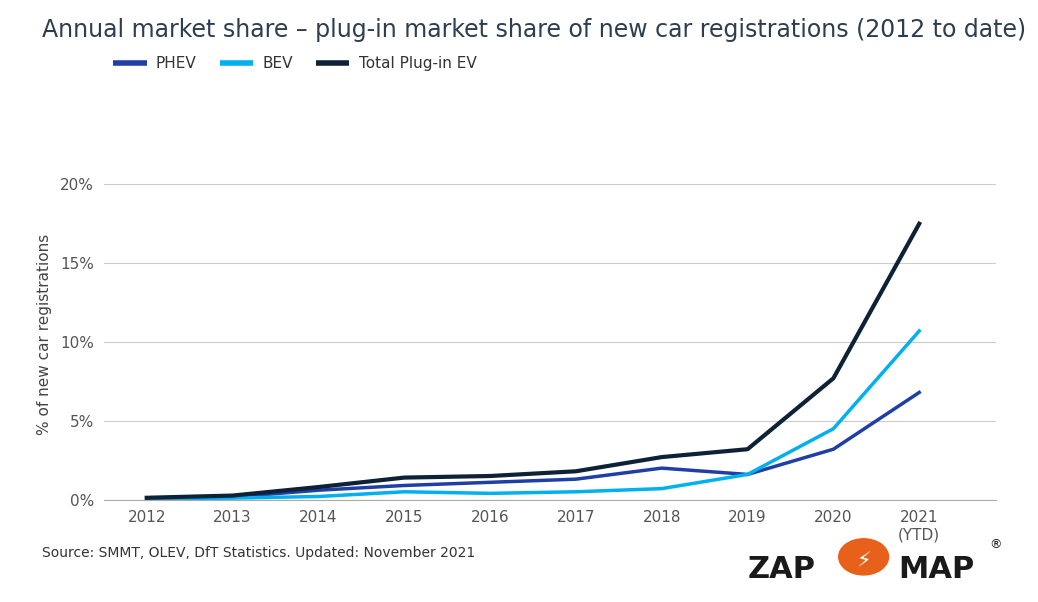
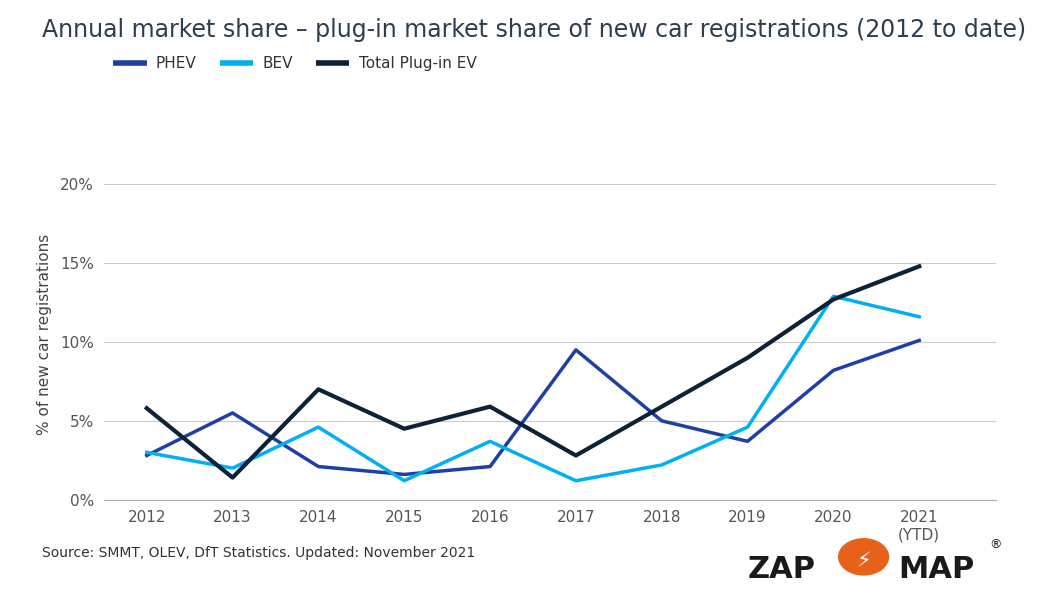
PHEV/2012: 0.1% -> 2.8%
BEV/2012: 0.1% -> 3.0%
Total Plug-in EV/2012: 0.1% -> 5.8%
PHEV/2013: 0.2% -> 5.5%
BEV/2013: 0.1% -> 2.0%
Total Plug-in EV/2013: 0.3% -> 1.4%
PHEV/2014: 0.6% -> 2.1%
BEV/2014: 0.2% -> 4.6%
Total Plug-in EV/2014: 0.8% -> 7.0%
PHEV/2015: 0.9% -> 1.6%
BEV/2015: 0.5% -> 1.2%
Total Plug-in EV/2015: 1.4% -> 4.5%
PHEV/2016: 1.1% -> 2.1%
BEV/2016: 0.4% -> 3.7%
Total Plug-in EV/2016: 1.5% -> 5.9%
PHEV/2017: 1.3% -> 9.5%
BEV/2017: 0.5% -> 1.2%
Total Plug-in EV/2017: 1.8% -> 2.8%
PHEV/2018: 2.0% -> 5.0%
BEV/2018: 0.7% -> 2.2%
Total Plug-in EV/2018: 2.7% -> 5.9%
PHEV/2019: 1.6% -> 3.7%
BEV/2019: 1.6% -> 4.6%
Total Plug-in EV/2019: 3.2% -> 9.0%
PHEV/2020: 3.2% -> 8.2%
BEV/2020: 4.5% -> 12.9%
Total Plug-in EV/2020: 7.7% -> 12.7%
PHEV/2021 (YTD): 6.8% -> 10.1%
BEV/2021 (YTD): 10.7% -> 11.6%
Total Plug-in EV/2021 (YTD): 17.5% -> 14.8%
